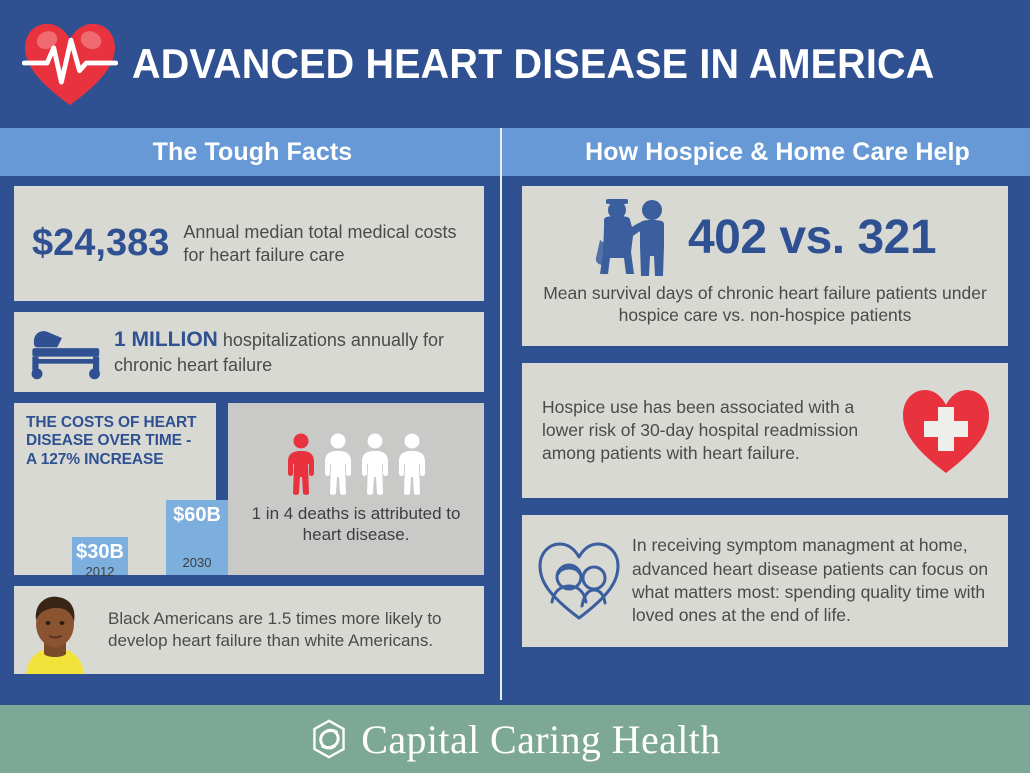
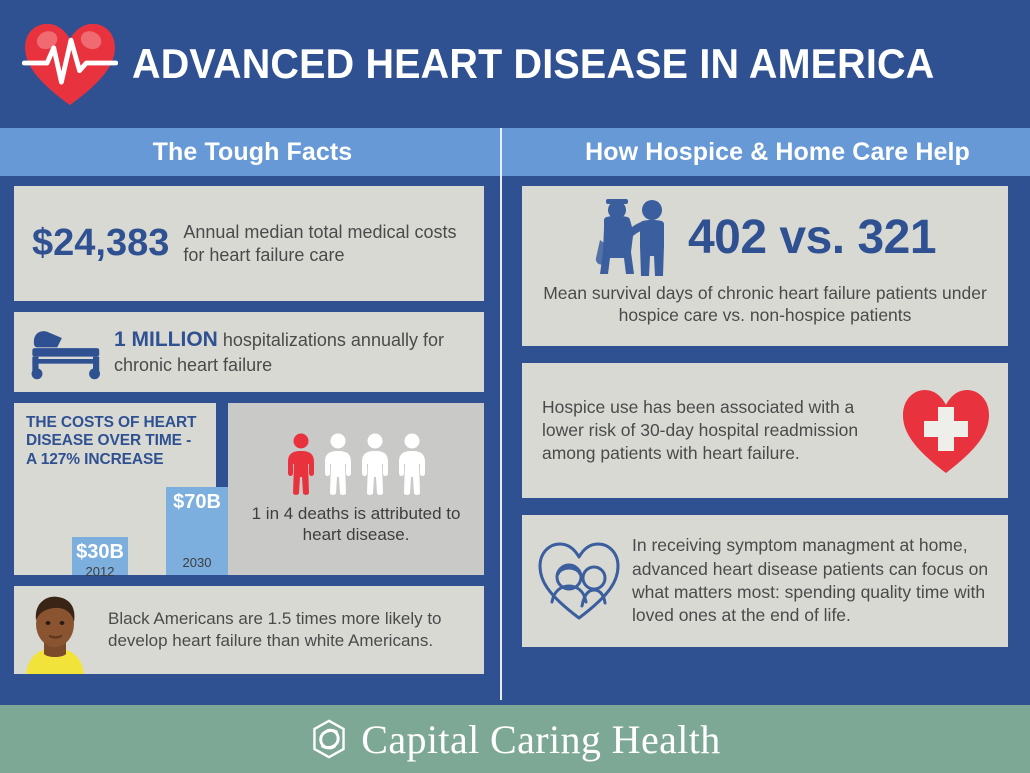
2030: $60B -> $70B
